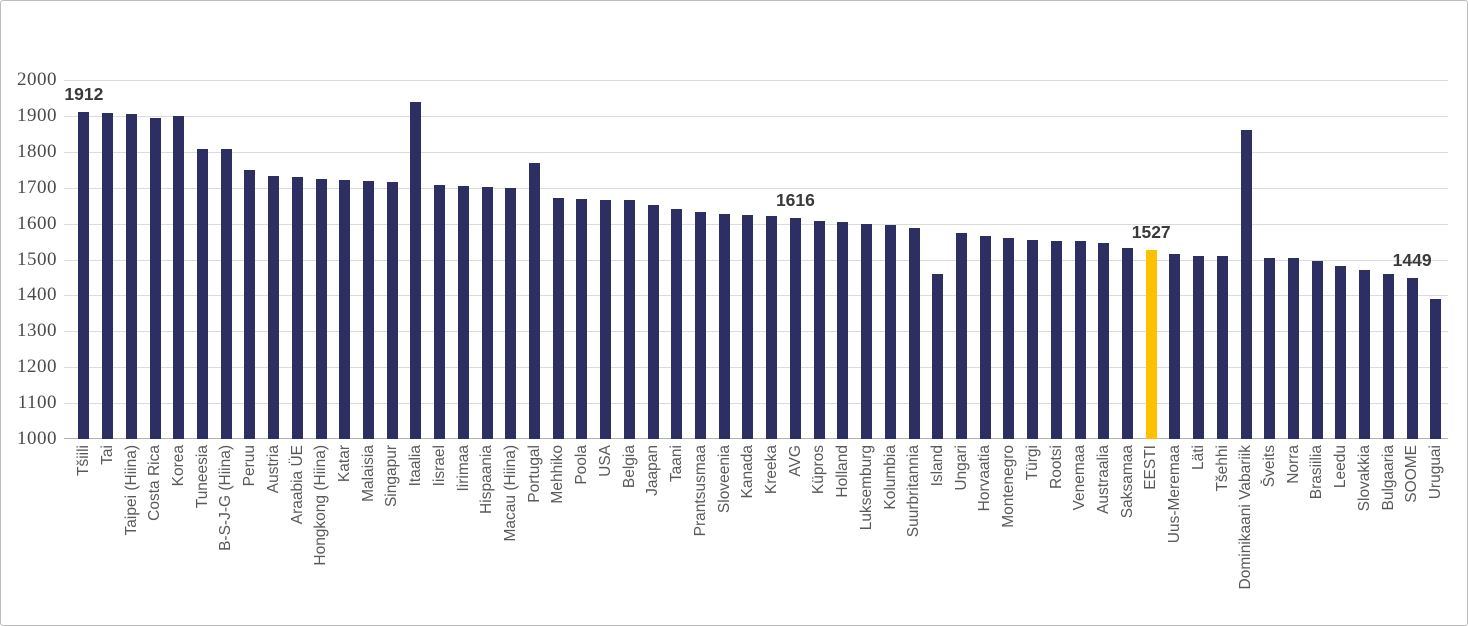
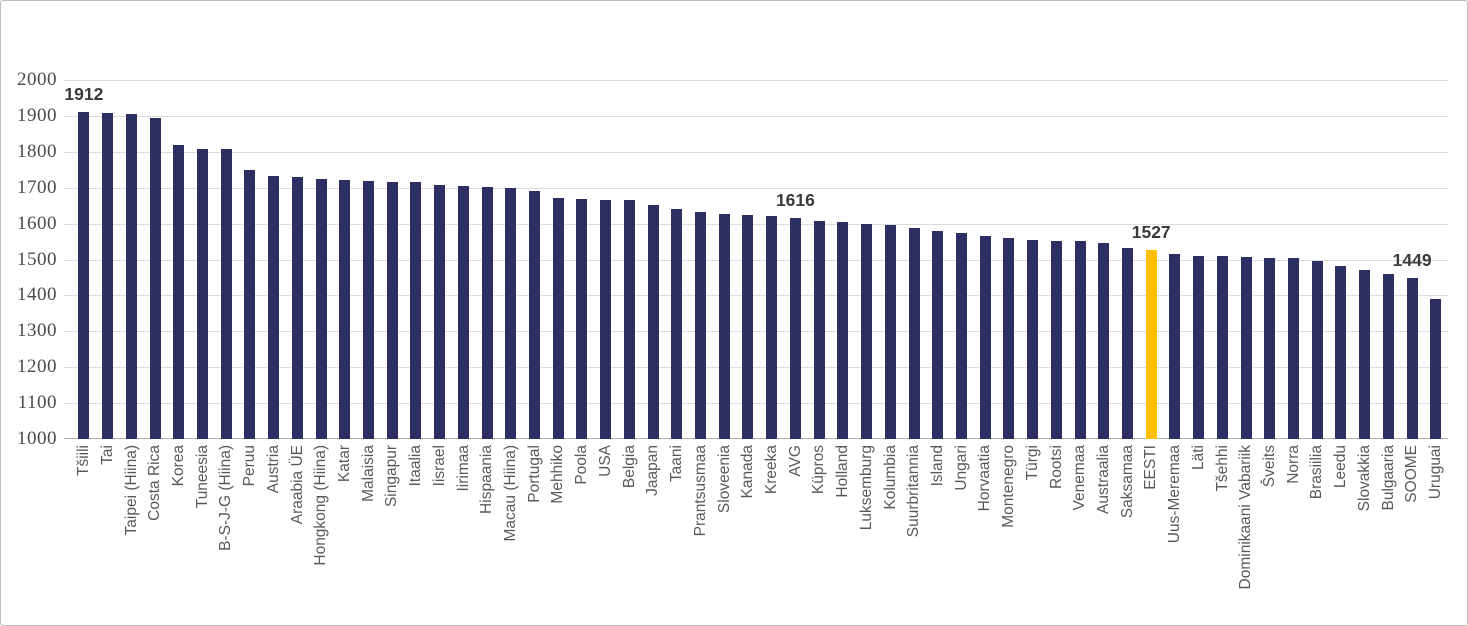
Korea: 1900 -> 1820
Itaalia: 1940 -> 1720
Portugal: 1770 -> 1690
Island: 1460 -> 1580
Dominikaani Vabariik: 1860 -> 1510
